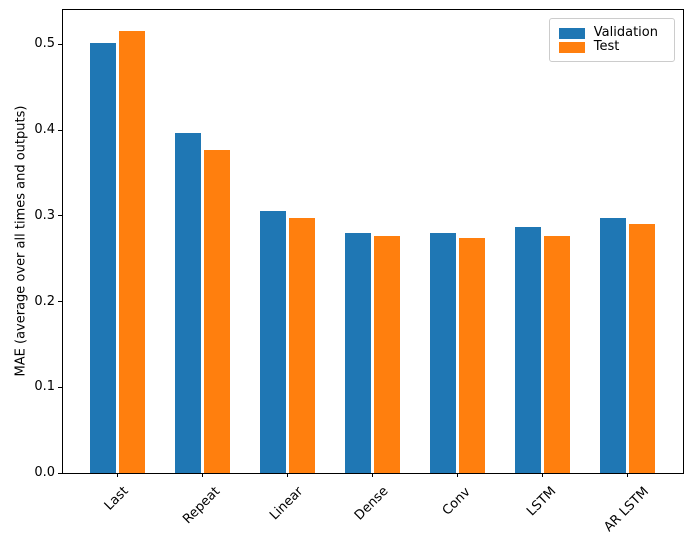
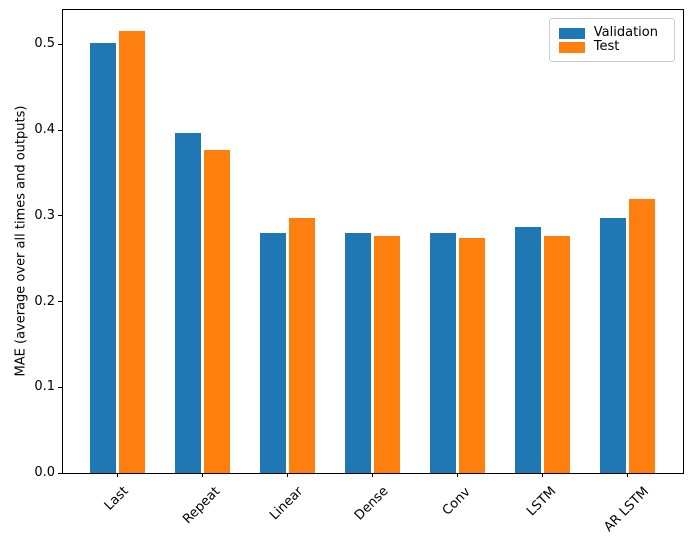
Validation/Linear: 0.31 -> 0.28
Test/AR LSTM: 0.29 -> 0.32
